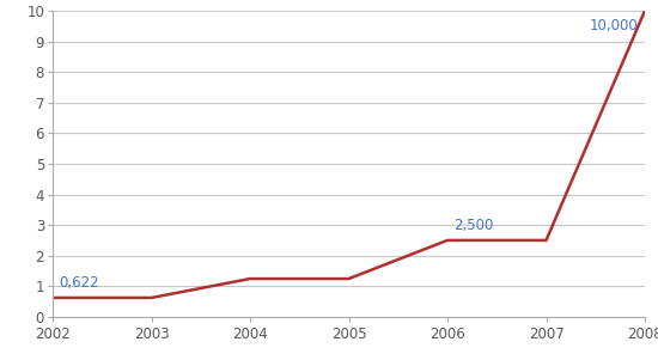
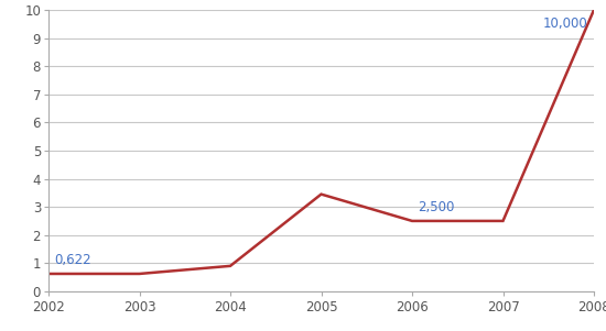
2004: 1.24 -> 0.90
2005: 1.24 -> 3.45
